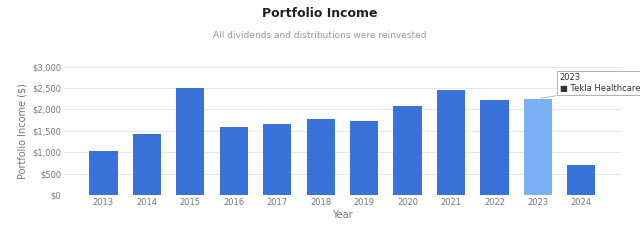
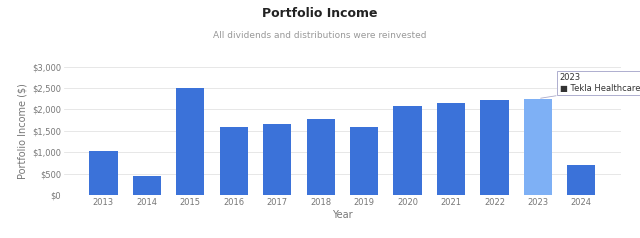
2014: $1,430 -> $450
2019: $1,720 -> $1,600
2021: $2,460 -> $2,150
